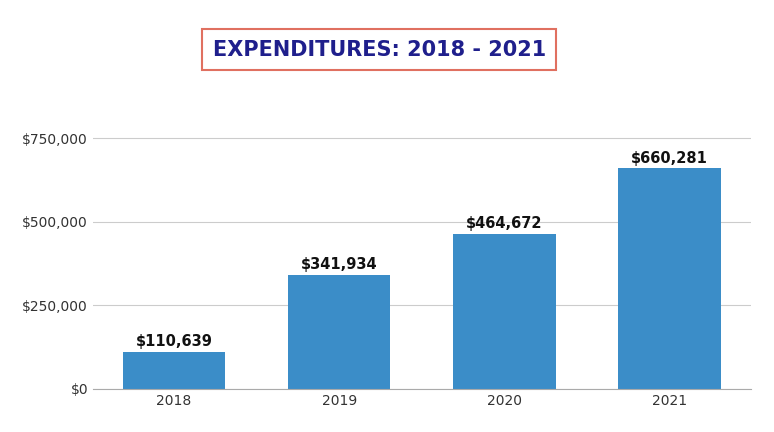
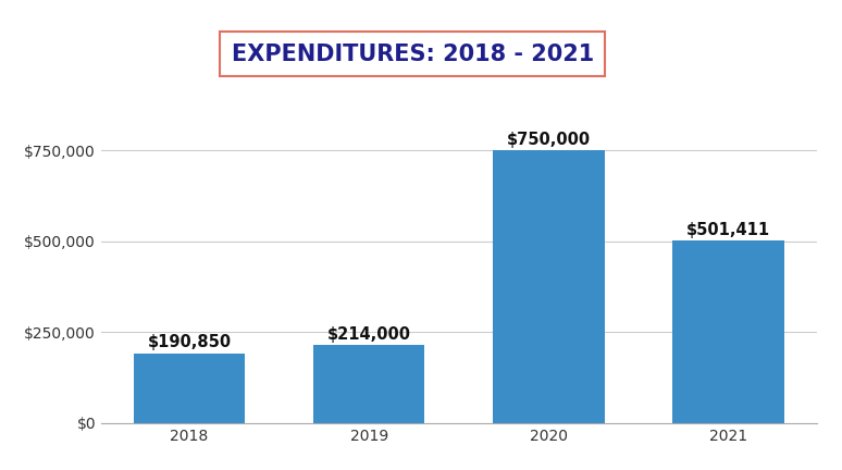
2018: $110,639 -> $190,850
2019: $341,934 -> $214,000
2020: $464,672 -> $750,000
2021: $660,281 -> $501,411
